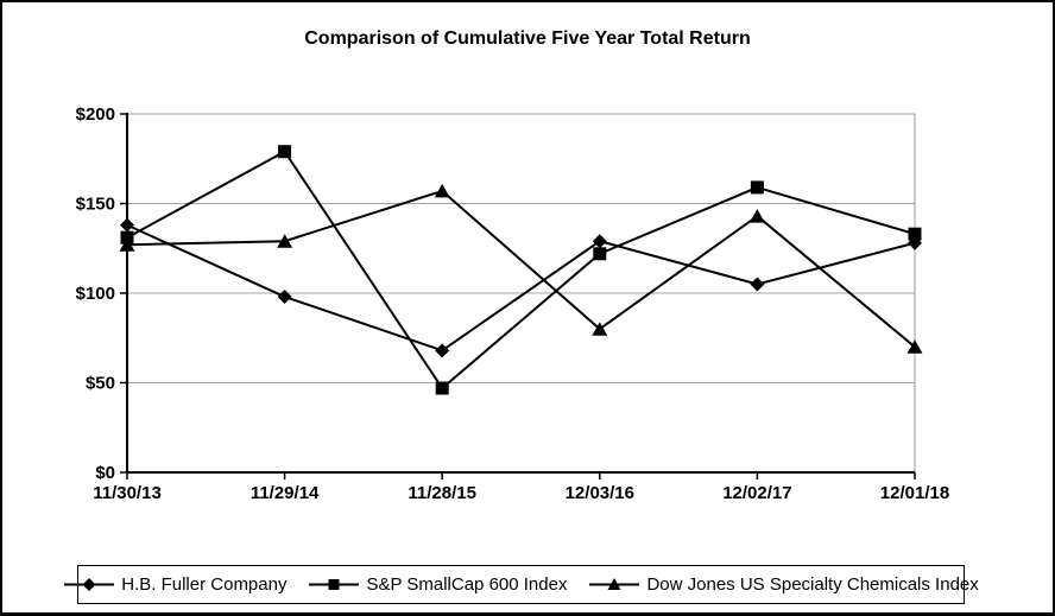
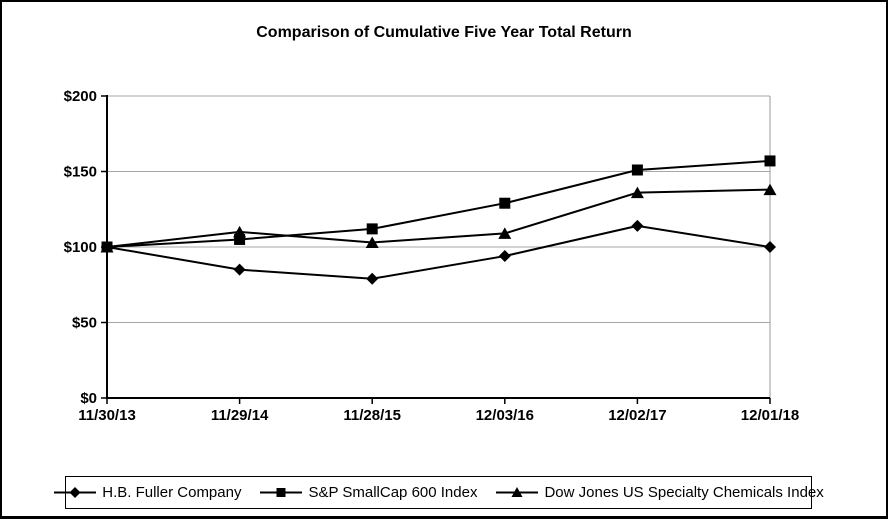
H.B. Fuller Company/11/30/13: $138 -> $100
S&P SmallCap 600 Index/11/30/13: $131 -> $100
Dow Jones US Specialty Chemicals Index/11/30/13: $127 -> $100
H.B. Fuller Company/11/29/14: $98 -> $85
S&P SmallCap 600 Index/11/29/14: $179 -> $105
Dow Jones US Specialty Chemicals Index/11/29/14: $129 -> $110
H.B. Fuller Company/11/28/15: $68 -> $79
S&P SmallCap 600 Index/11/28/15: $47 -> $112
Dow Jones US Specialty Chemicals Index/11/28/15: $157 -> $103
H.B. Fuller Company/12/03/16: $129 -> $94
S&P SmallCap 600 Index/12/03/16: $122 -> $129
Dow Jones US Specialty Chemicals Index/12/03/16: $80 -> $109
H.B. Fuller Company/12/02/17: $105 -> $114
S&P SmallCap 600 Index/12/02/17: $159 -> $151
Dow Jones US Specialty Chemicals Index/12/02/17: $143 -> $136
H.B. Fuller Company/12/01/18: $128 -> $100
S&P SmallCap 600 Index/12/01/18: $133 -> $157
Dow Jones US Specialty Chemicals Index/12/01/18: $70 -> $138
